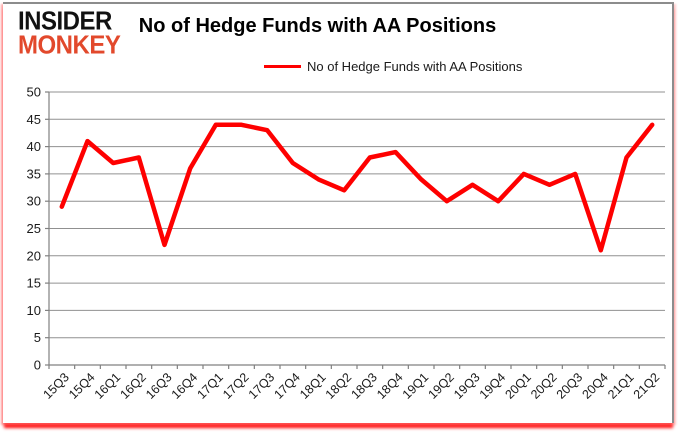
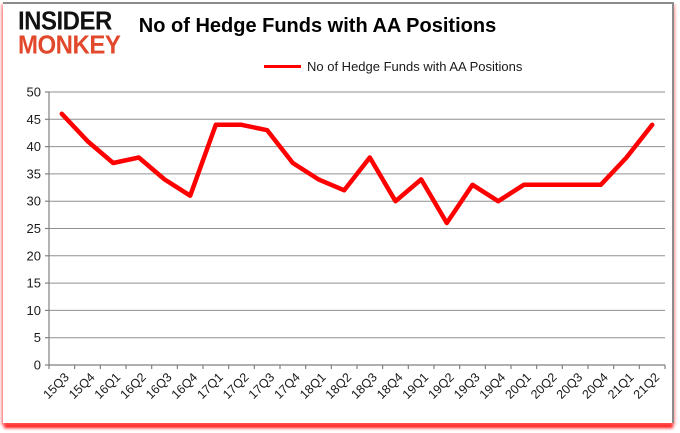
15Q3: 29 -> 46
16Q3: 22 -> 34
16Q4: 36 -> 31
18Q4: 39 -> 30
19Q2: 30 -> 26
20Q1: 35 -> 33
20Q3: 35 -> 33
20Q4: 21 -> 33
